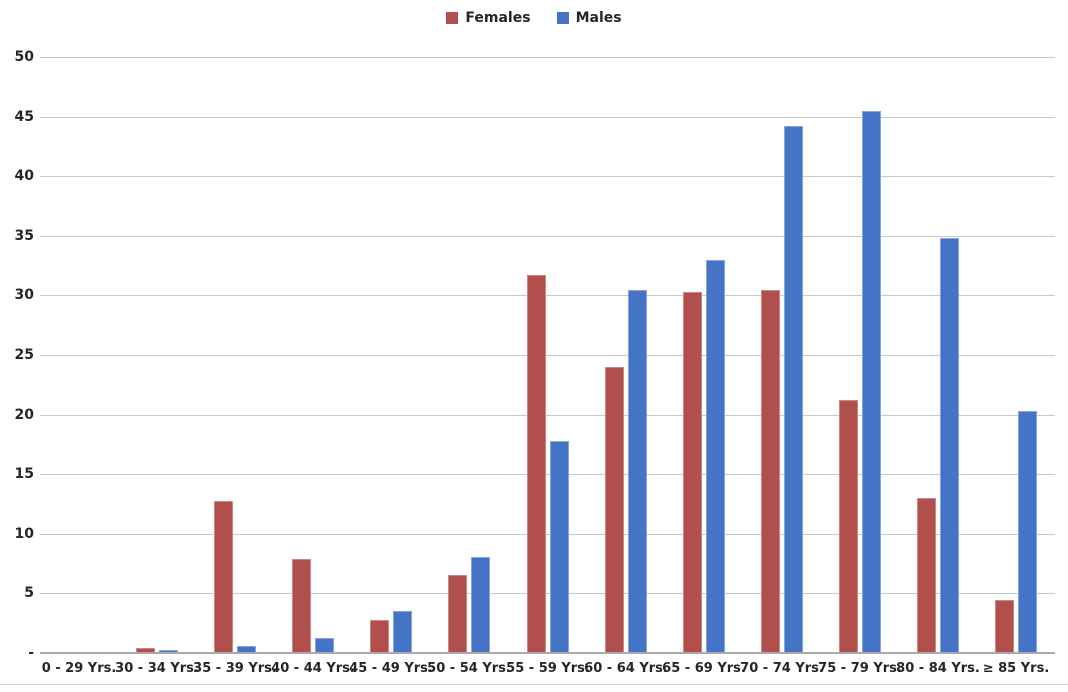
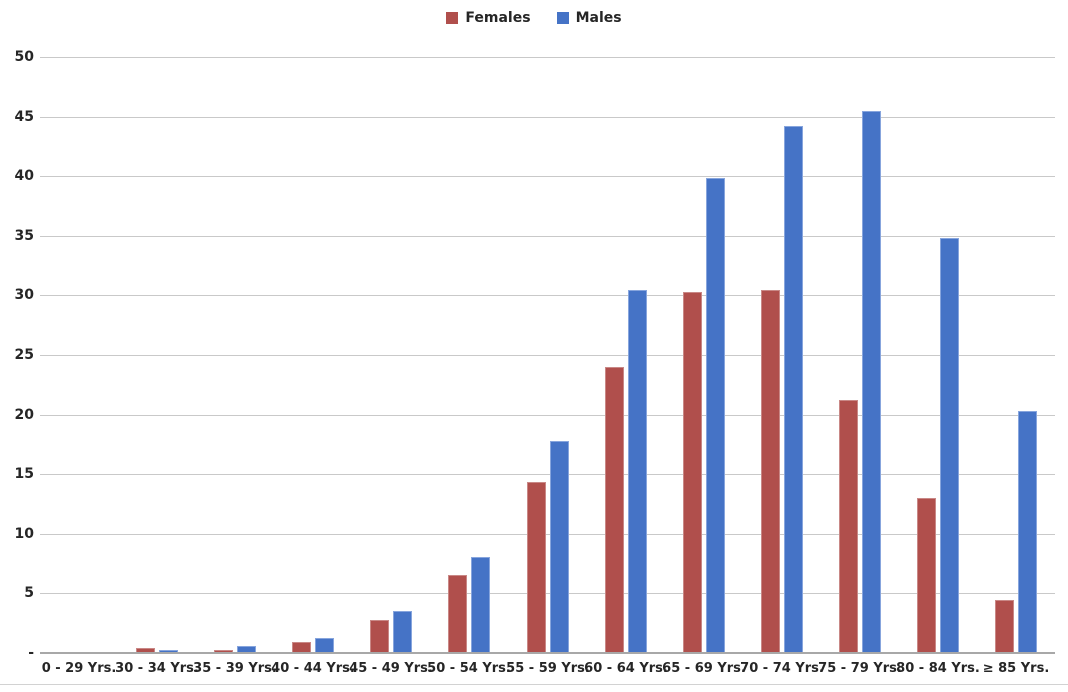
Females/35 - 39 Yrs.: 12.7 -> 0.2
Females/40 - 44 Yrs.: 7.8 -> 0.8
Females/55 - 59 Yrs.: 31.6 -> 14.3
Males/65 - 69 Yrs.: 32.9 -> 39.8
